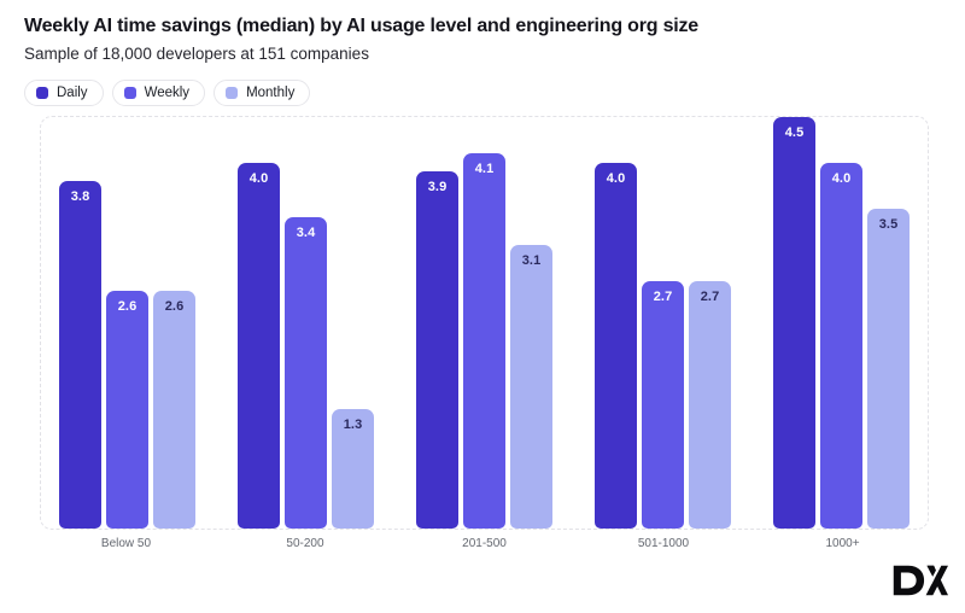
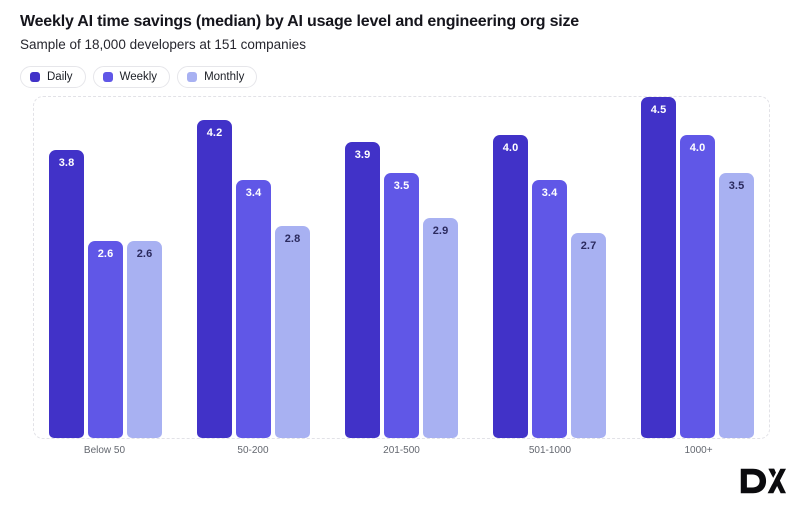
Daily/50-200: 4.0 -> 4.2
Monthly/50-200: 1.3 -> 2.8
Weekly/201-500: 4.1 -> 3.5
Monthly/201-500: 3.1 -> 2.9
Weekly/501-1000: 2.7 -> 3.4
